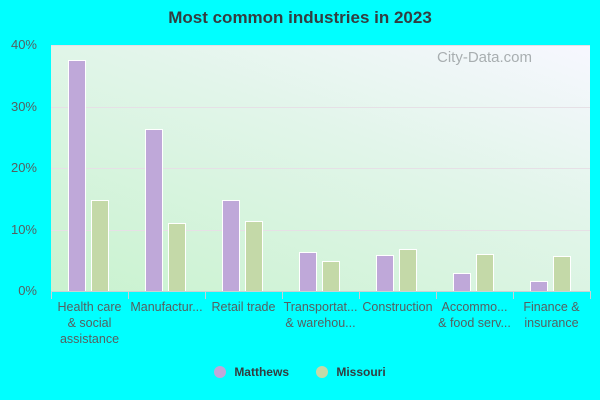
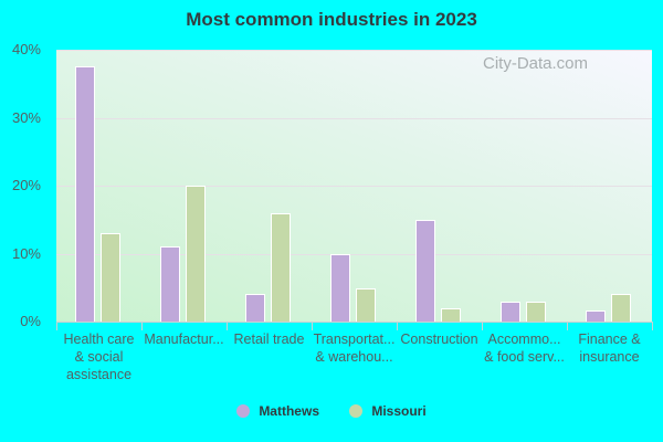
Missouri/Health care & social assistance: 15% -> 13%
Matthews/Manufactur...: 26% -> 11%
Missouri/Manufactur...: 11% -> 20%
Matthews/Retail trade: 15% -> 4%
Missouri/Retail trade: 11% -> 16%
Matthews/Transportat... & warehou...: 6% -> 10%
Matthews/Construction: 6% -> 15%
Missouri/Construction: 7% -> 2%
Missouri/Accommo... & food serv...: 6% -> 3%
Missouri/Finance & insurance: 6% -> 4%
